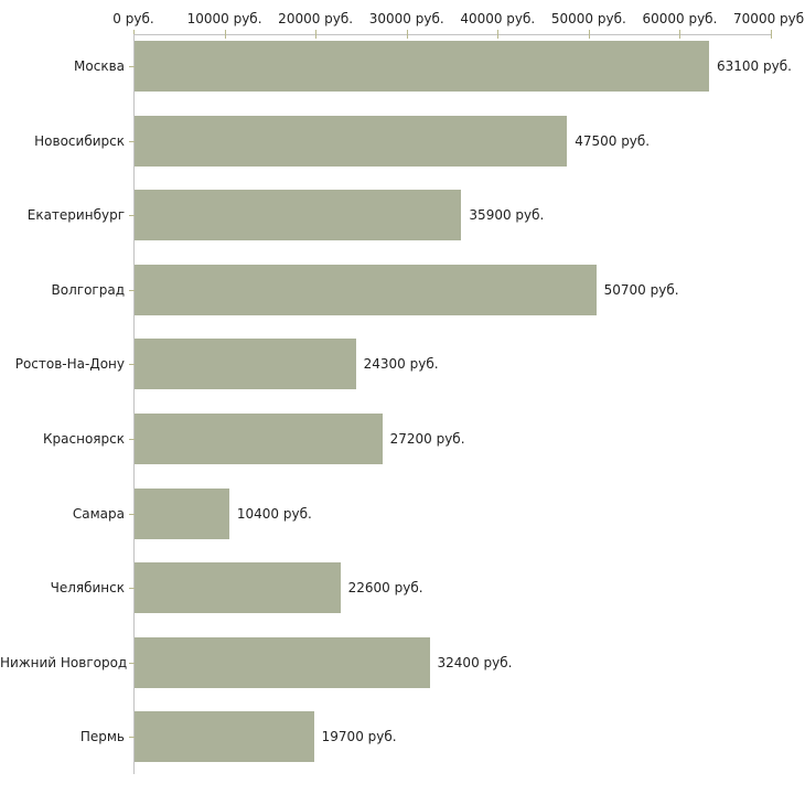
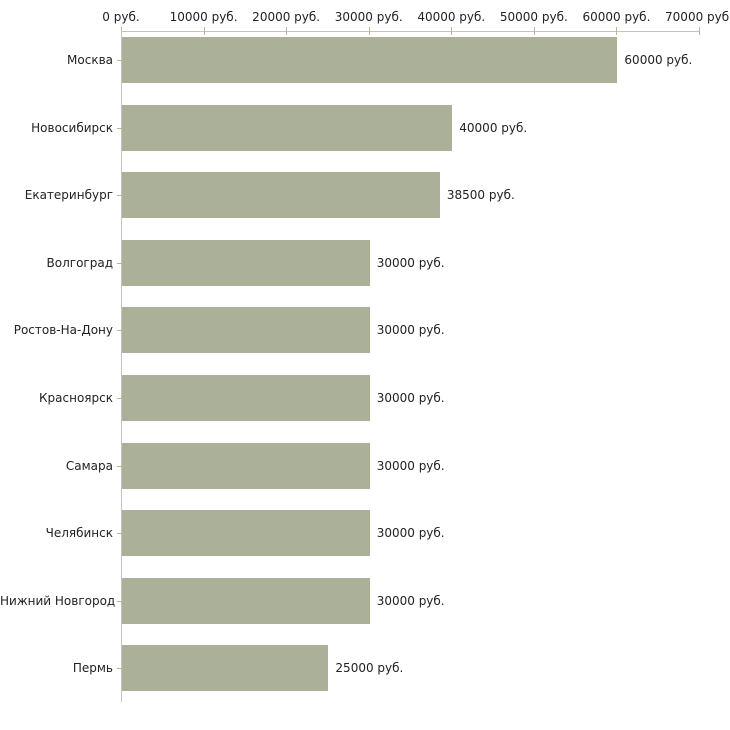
Москва: 63100 -> 60000
Новосибирск: 47500 -> 40000
Екатеринбург: 35900 -> 38500
Волгоград: 50700 -> 30000
Ростов-На-Дону: 24300 -> 30000
Красноярск: 27200 -> 30000
Самара: 10400 -> 30000
Челябинск: 22600 -> 30000
Нижний Новгород: 32400 -> 30000
Пермь: 19700 -> 25000
